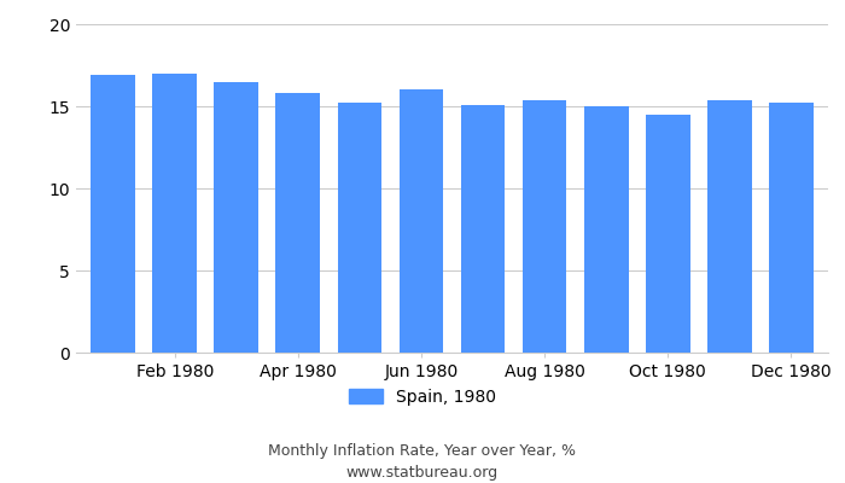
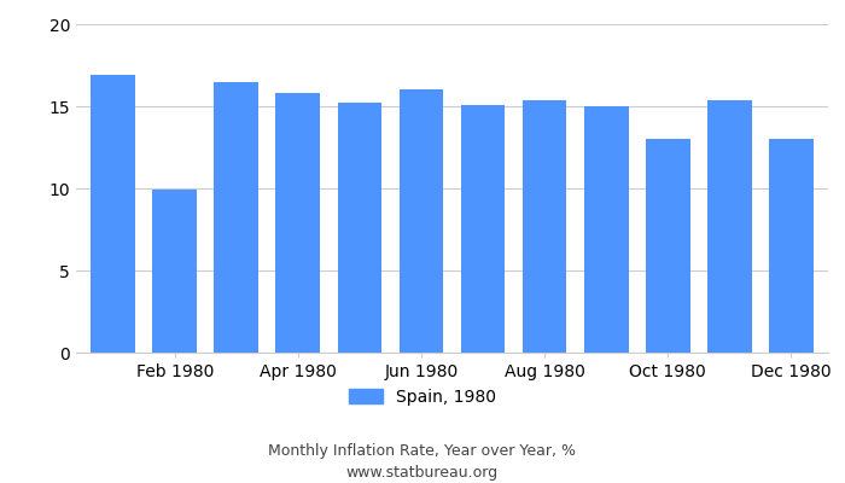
Feb 1980: 17.0 -> 9.9
Oct 1980: 14.5 -> 13.0
Dec 1980: 15.2 -> 13.0
